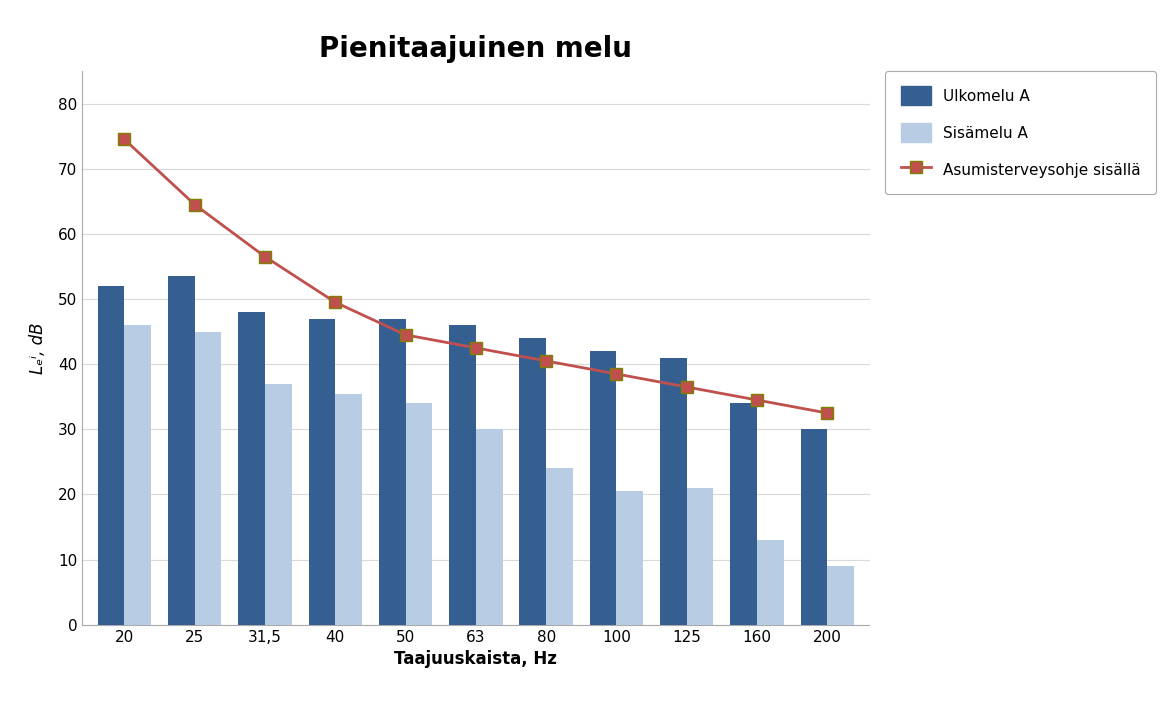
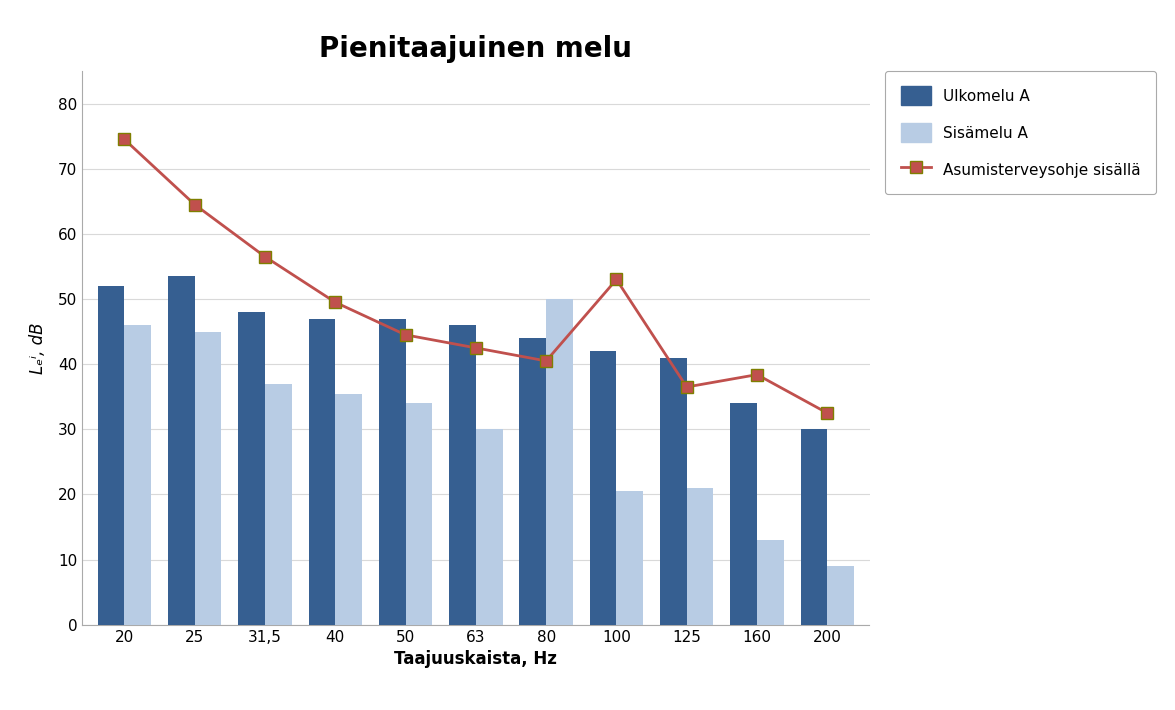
Sisämelu A/80: 24.0 -> 50.0
Asumisterveysohje sisällä/100: 38.5 -> 53.0
Asumisterveysohje sisällä/160: 34.5 -> 38.4
